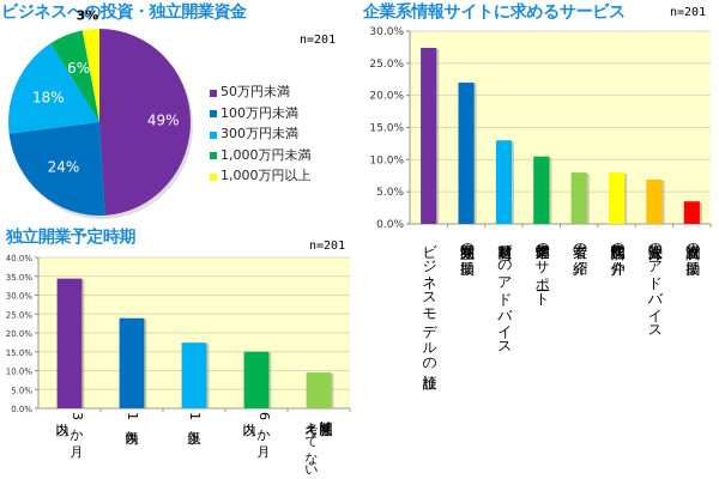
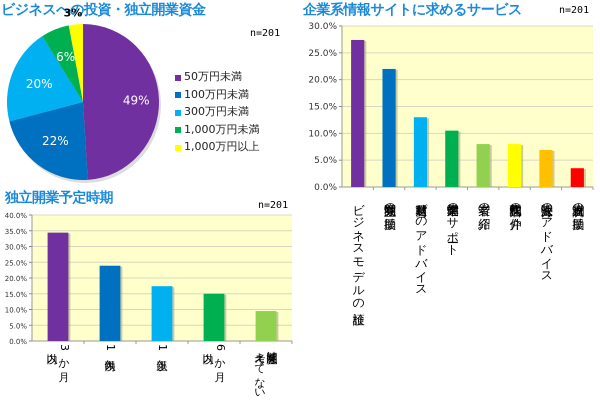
ビジネスへの投資・独立開業資金/100万円未満: 24% -> 22%
ビジネスへの投資・独立開業資金/300万円未満: 18% -> 20%
